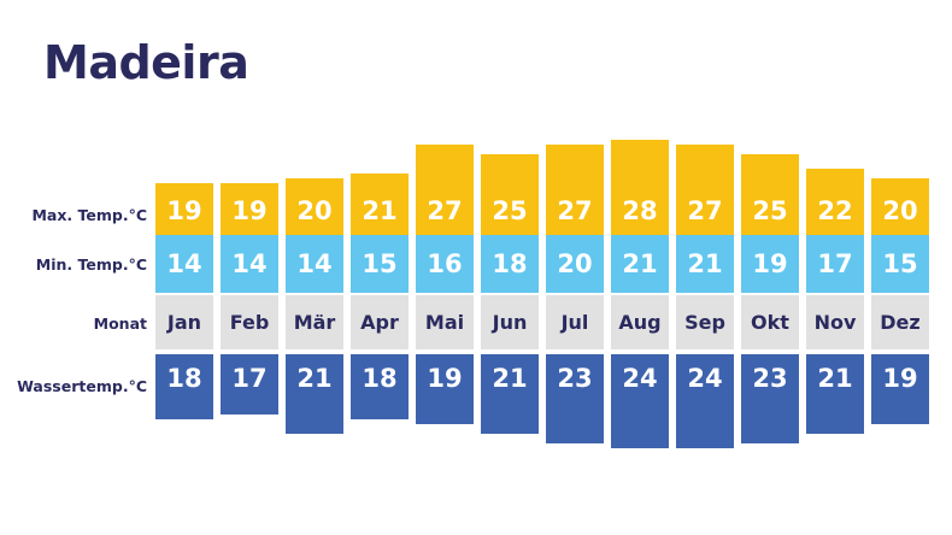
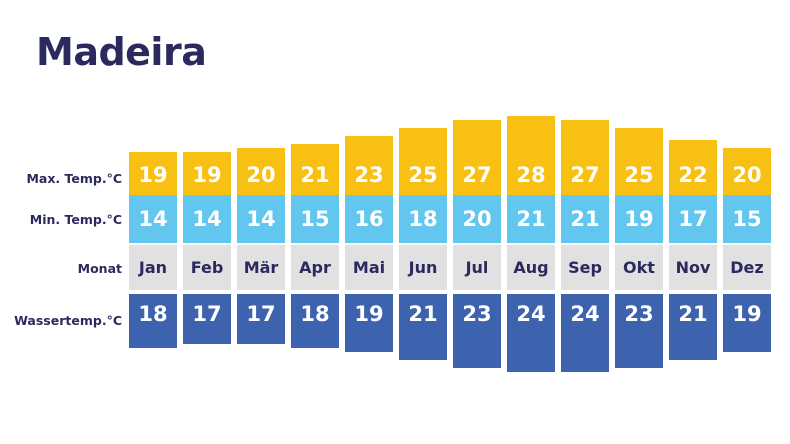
Wassertemp.°C/Mär: 21 -> 17
Max. Temp.°C/Mai: 27 -> 23
